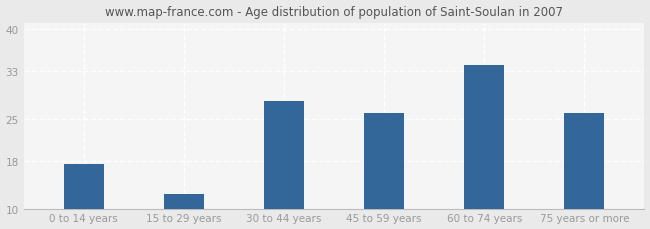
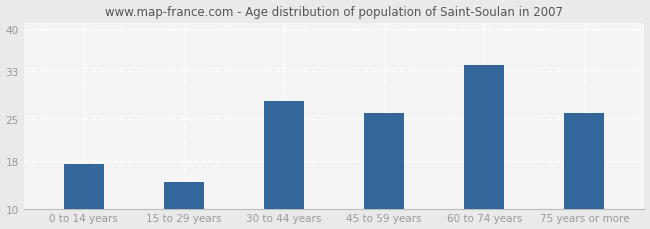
15 to 29 years: 12.5 -> 14.4
